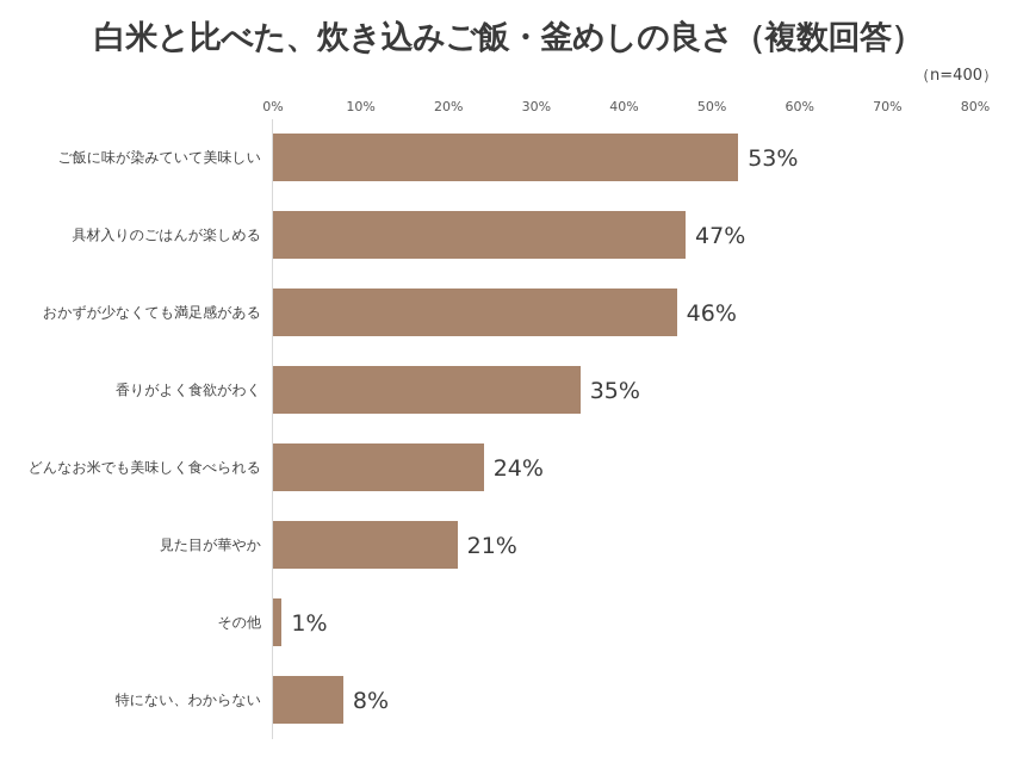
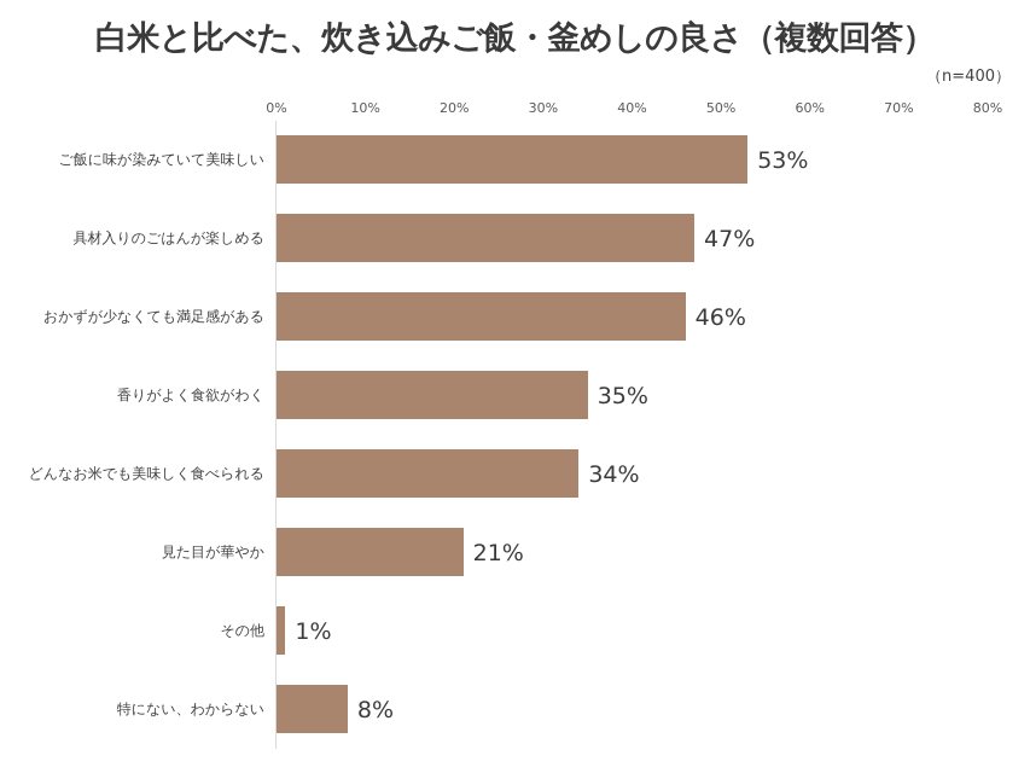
どんなお米でも美味しく食べられる: 24% -> 34%
